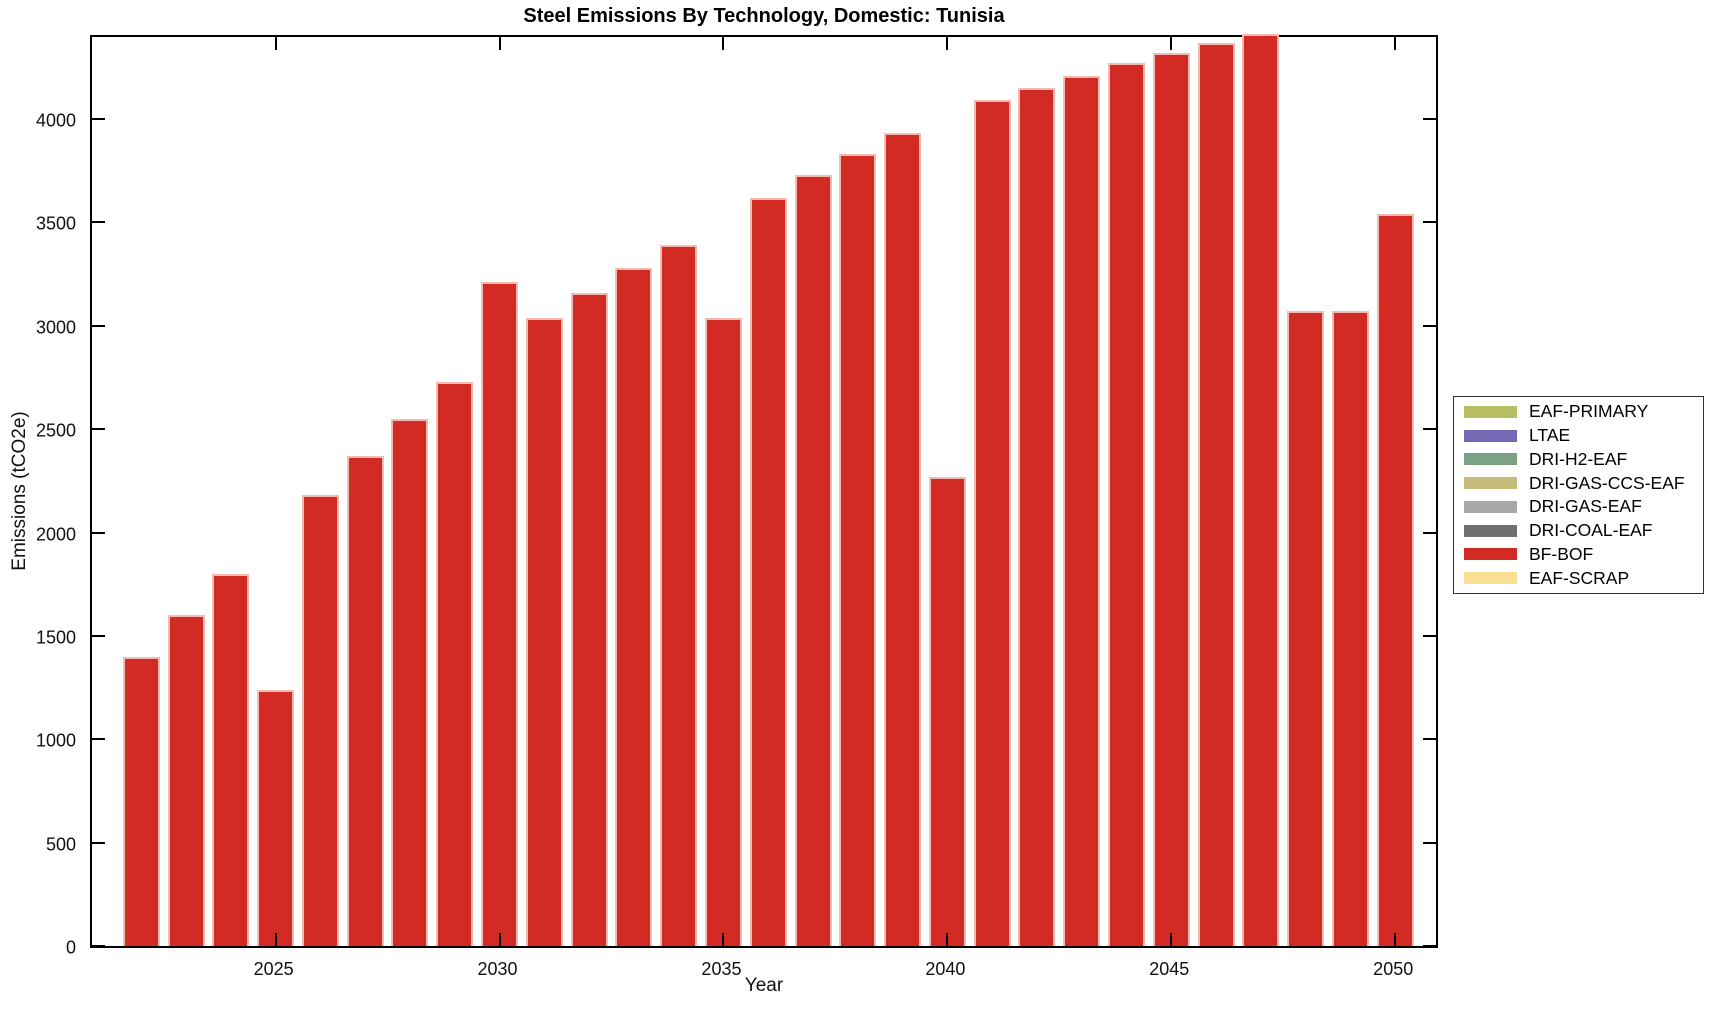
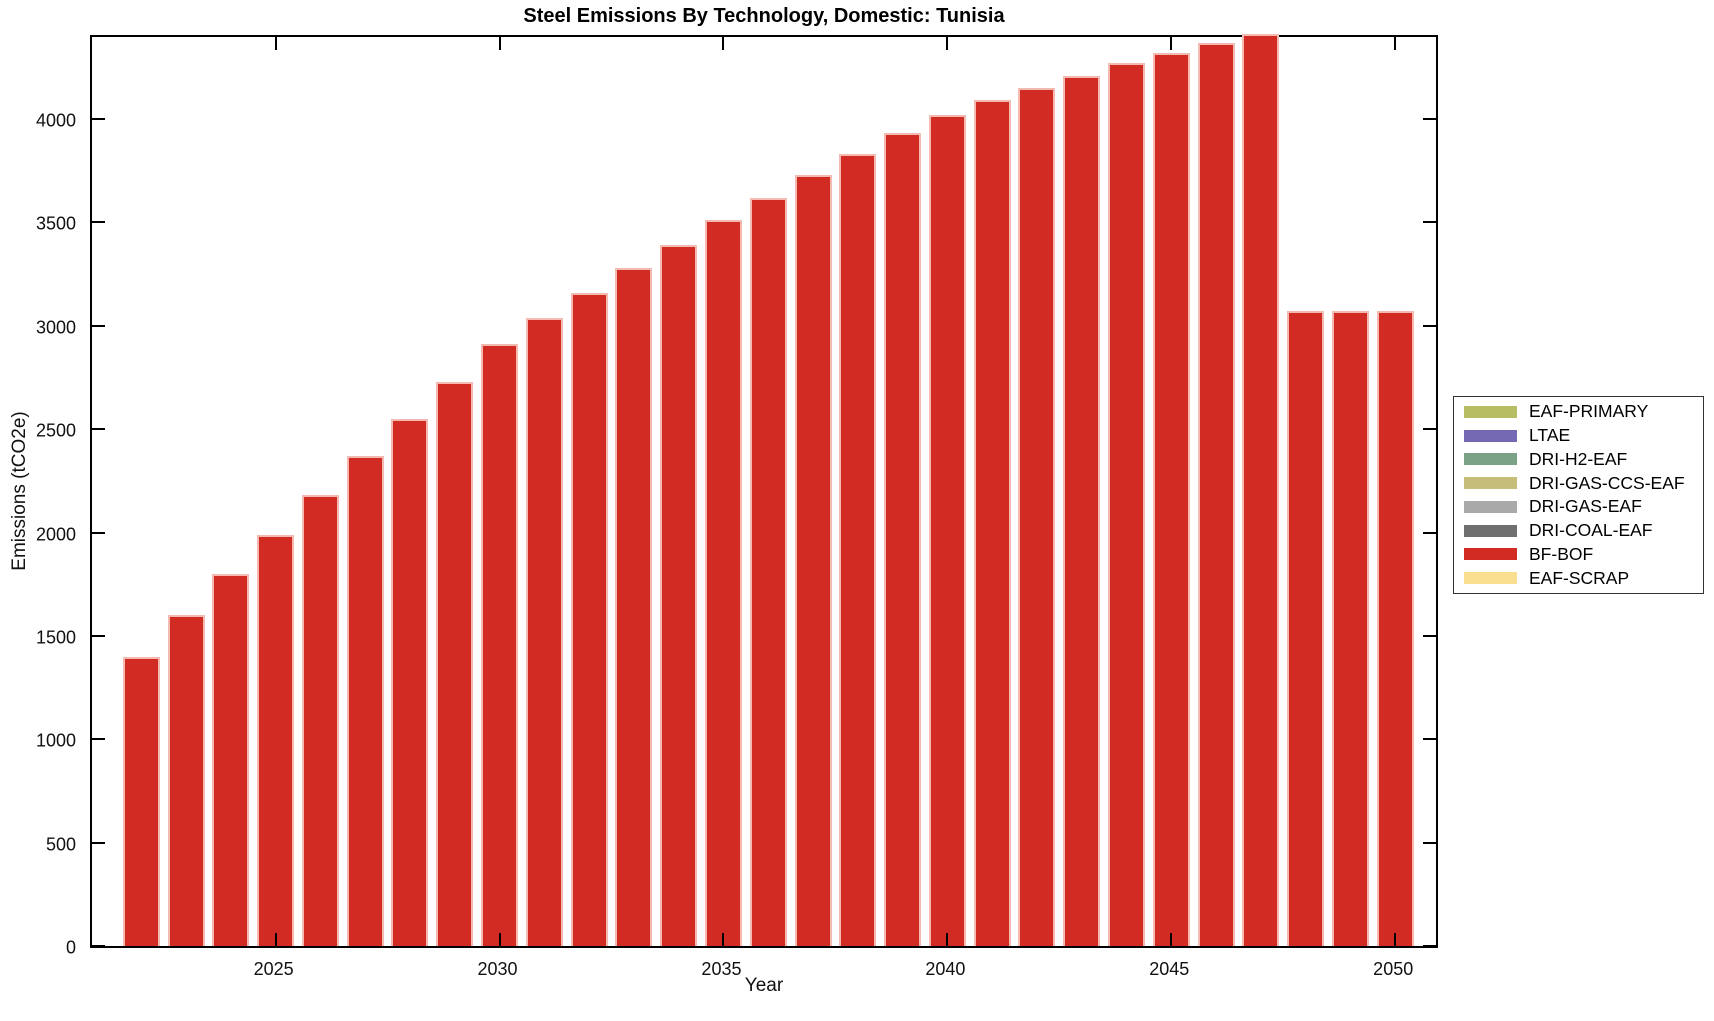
2025: 1240 -> 1990
2030: 3210 -> 2910
2035: 3040 -> 3510
2040: 2270 -> 4020
2050: 3540 -> 3070
